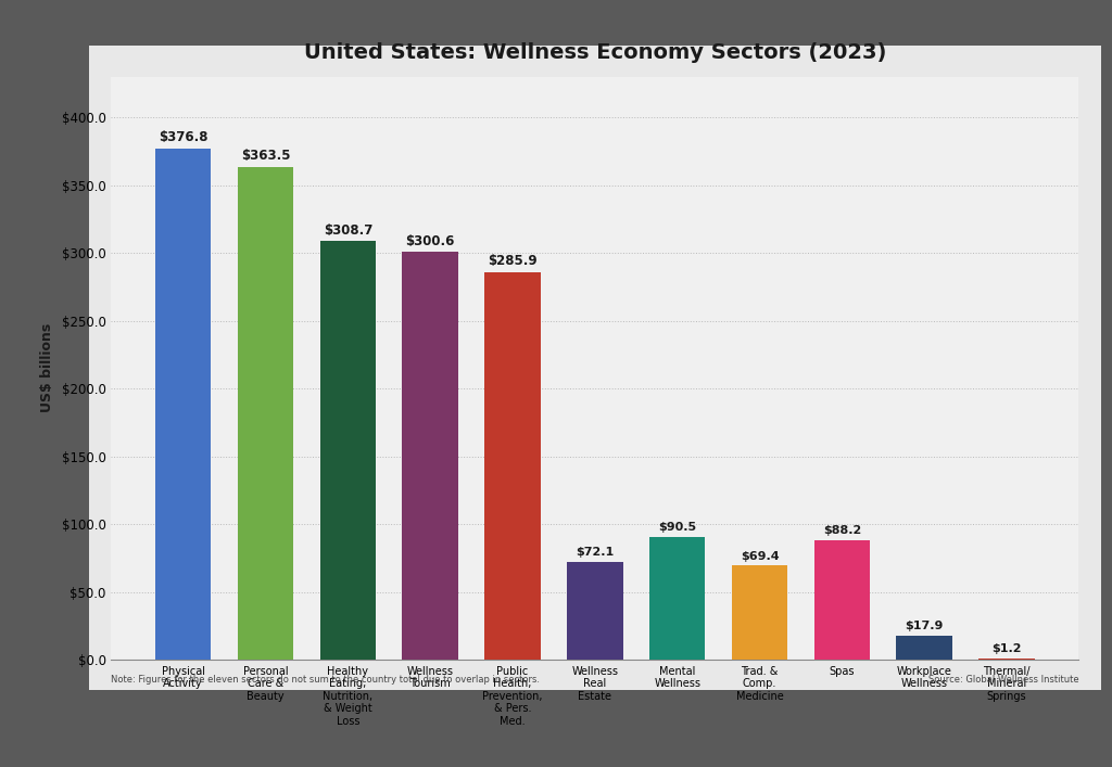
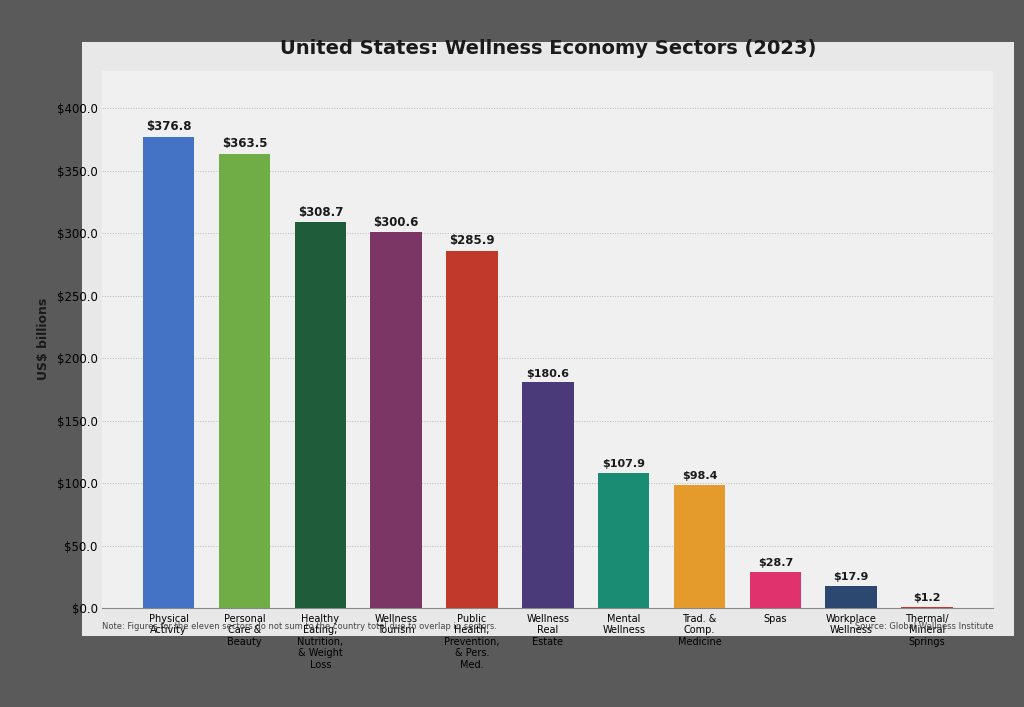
Wellness Real Estate: $72.1 -> $180.6
Mental Wellness: $90.5 -> $107.9
Trad. & Comp. Medicine: $69.4 -> $98.4
Spas: $88.2 -> $28.7
